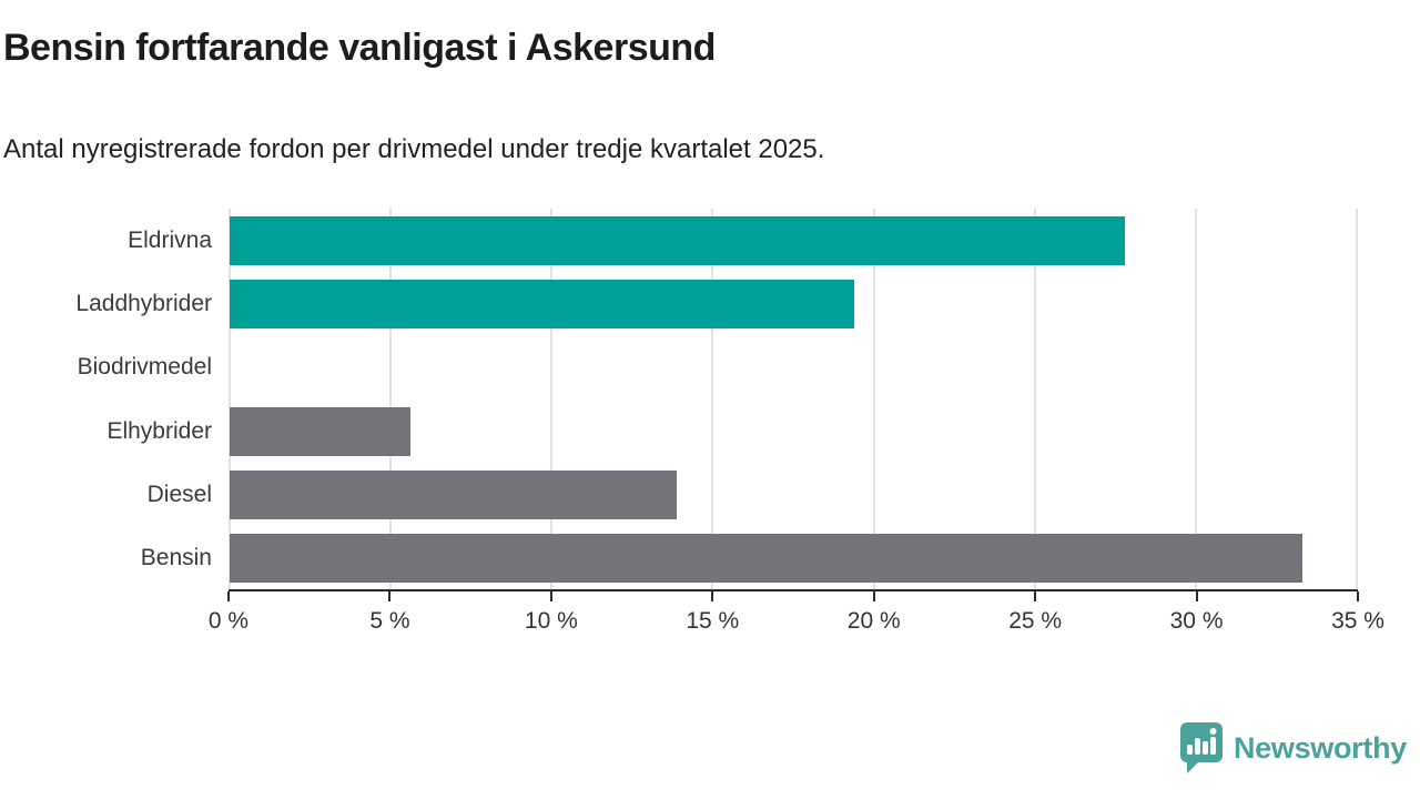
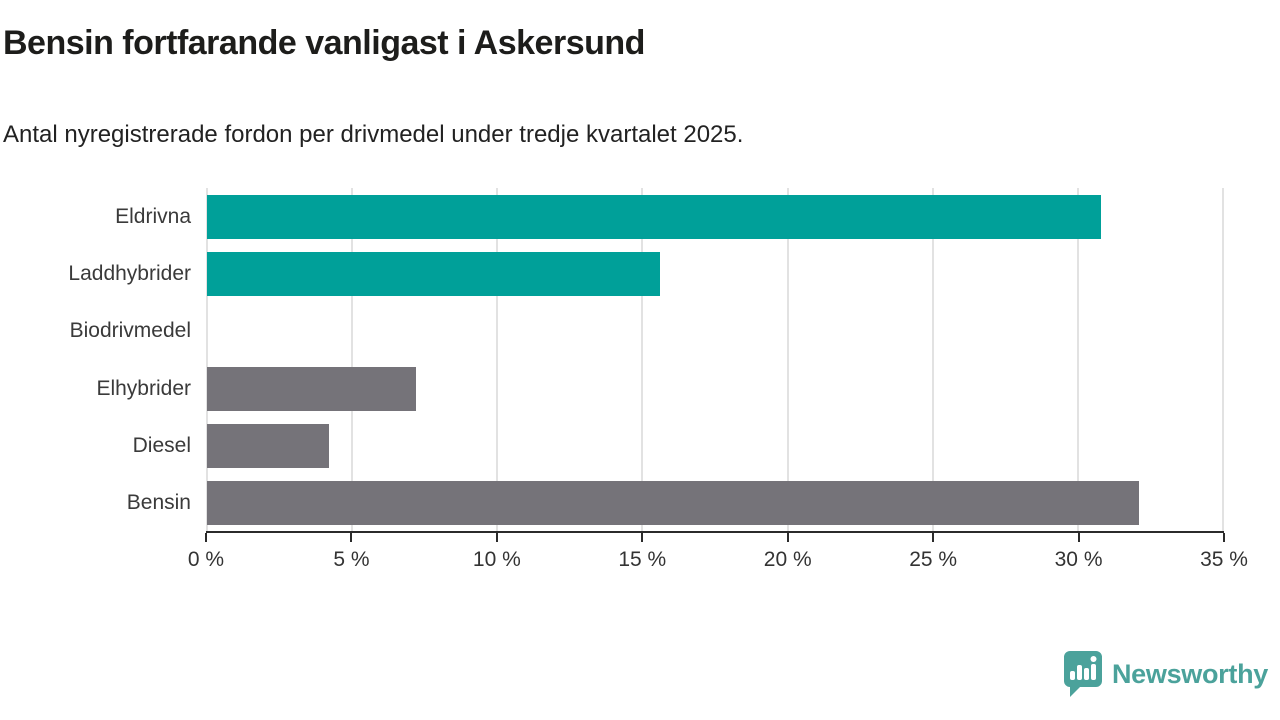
Eldrivna: 27.8% -> 30.8%
Laddhybrider: 19.4% -> 15.6%
Elhybrider: 5.6% -> 7.2%
Diesel: 13.9% -> 4.2%
Bensin: 33.3% -> 32.1%
